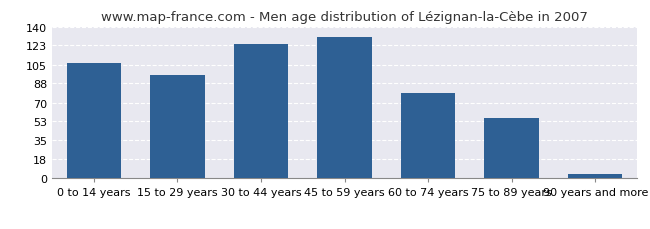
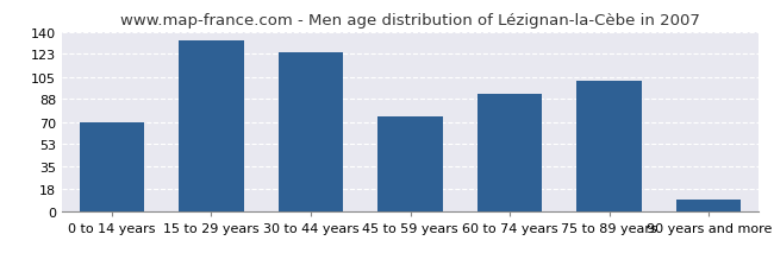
0 to 14 years: 106 -> 70
15 to 29 years: 95 -> 133
45 to 59 years: 130 -> 74
60 to 74 years: 79 -> 92
75 to 89 years: 56 -> 102
90 years and more: 4 -> 10
